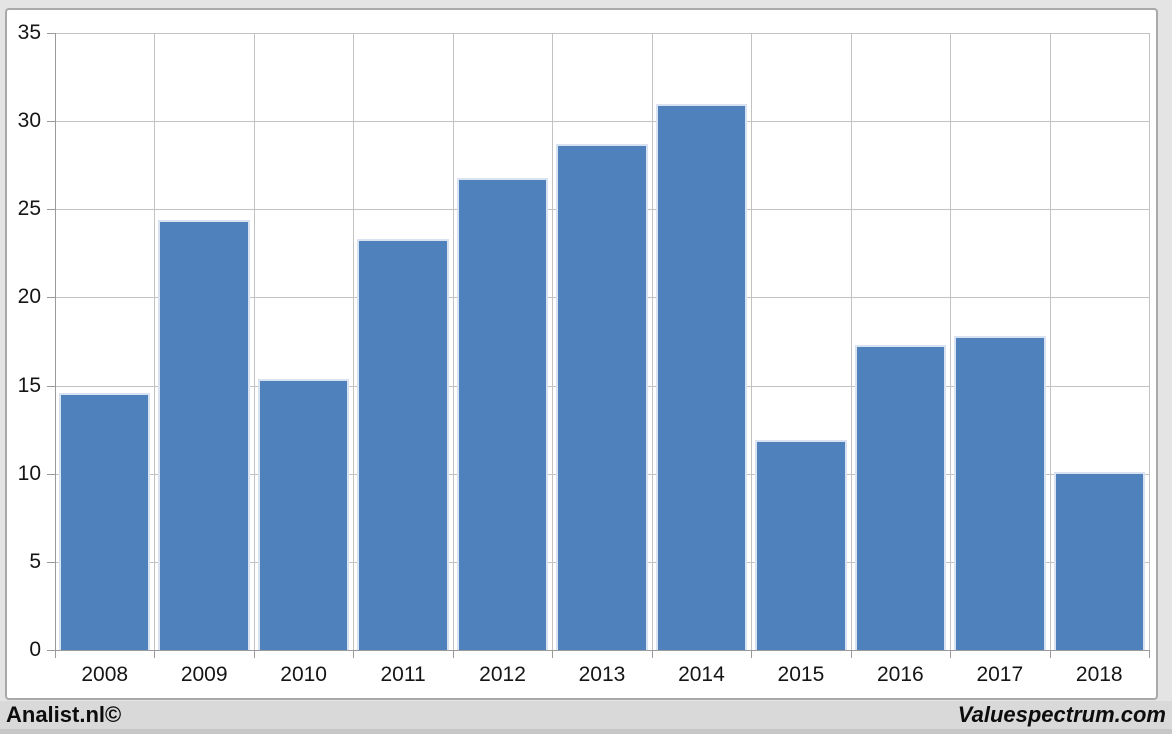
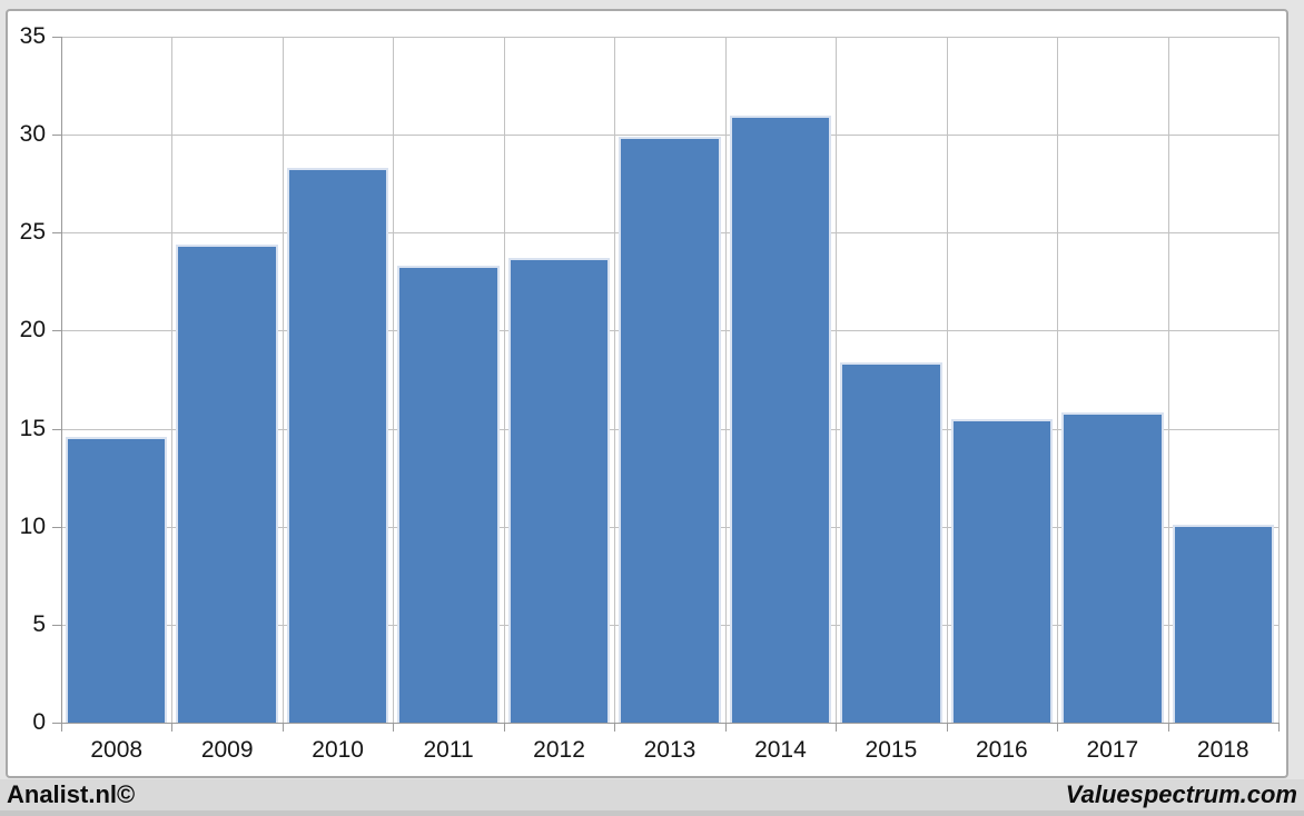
2010: 15.4 -> 28.3
2012: 26.8 -> 23.7
2013: 28.7 -> 29.9
2015: 11.9 -> 18.4
2016: 17.3 -> 15.5
2017: 17.8 -> 15.8
